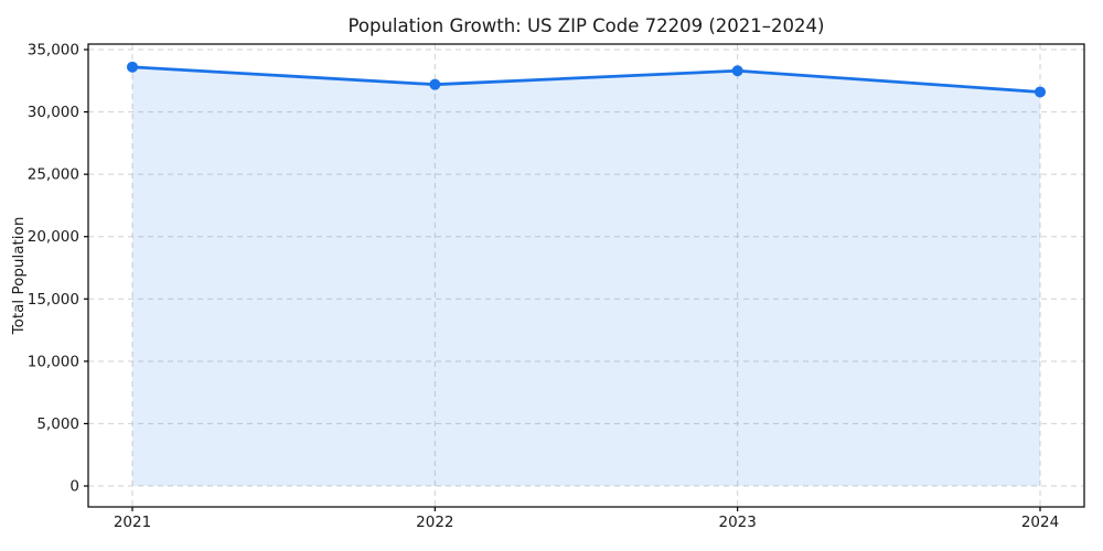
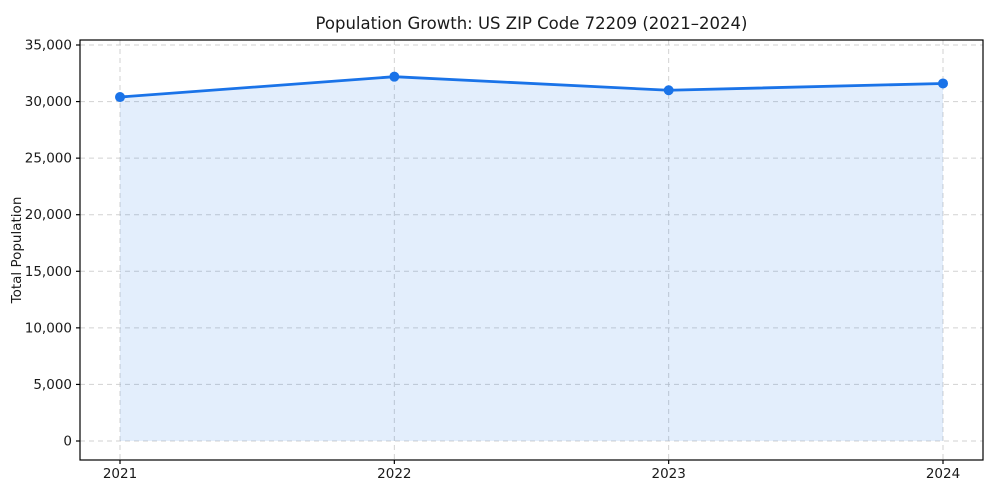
2021: 33600 -> 30400
2023: 33300 -> 31000
